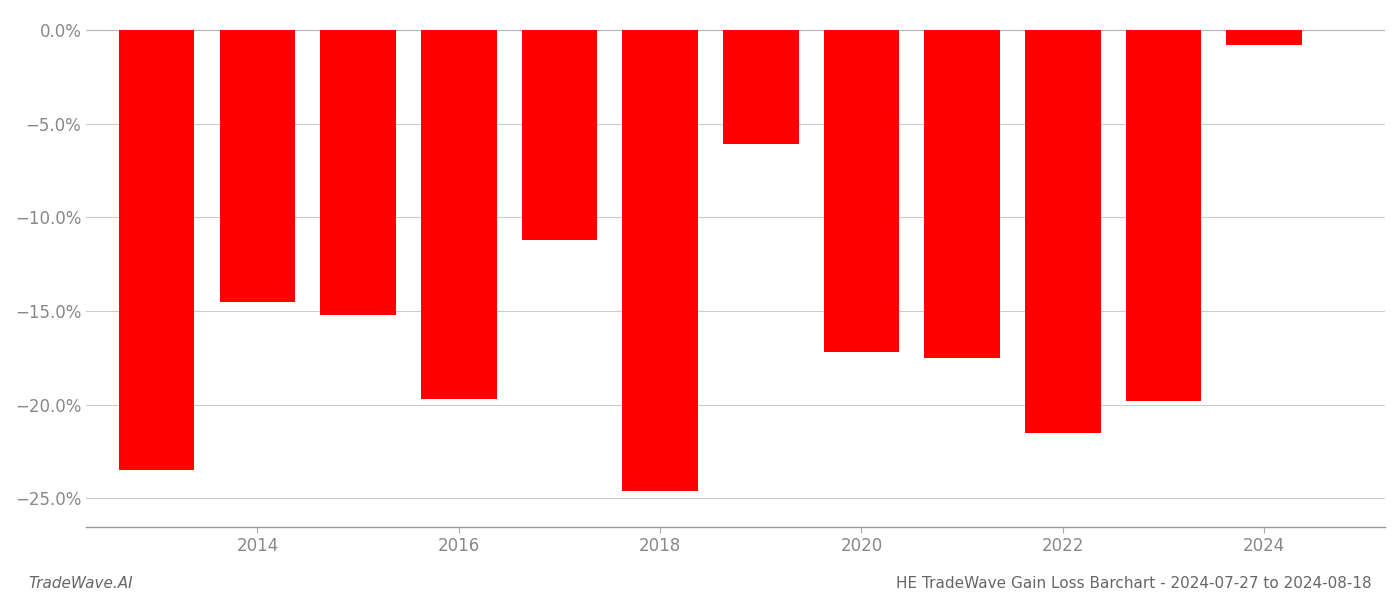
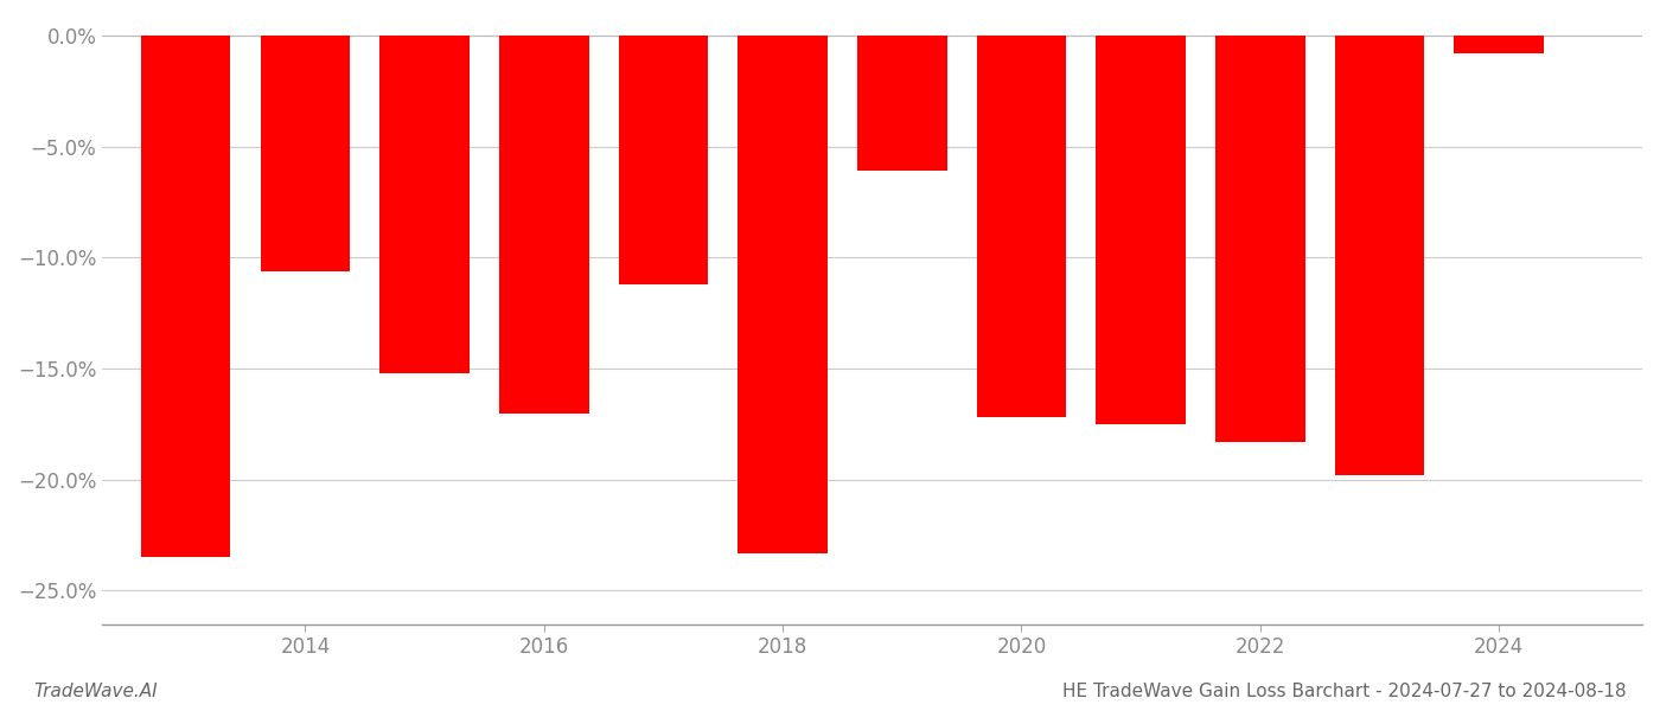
2014: -14.5% -> -10.6%
2016: -19.7% -> -17.0%
2018: -24.6% -> -23.3%
2022: -21.5% -> -18.3%
